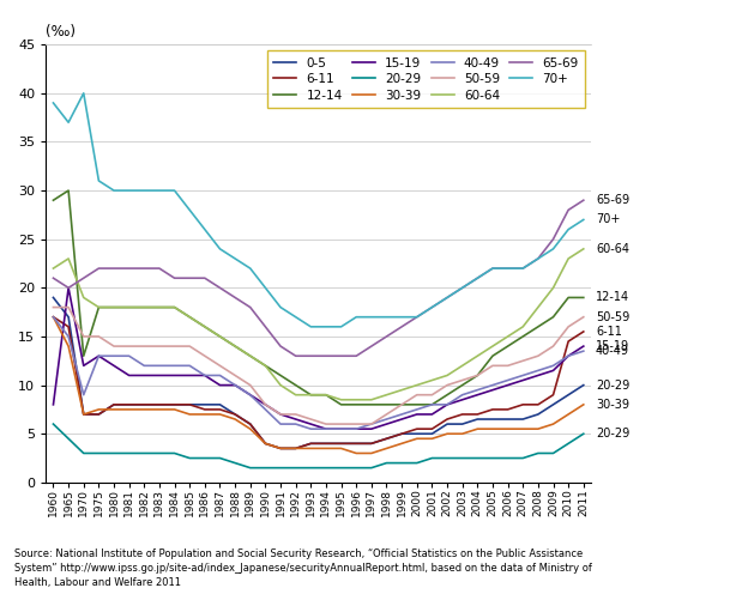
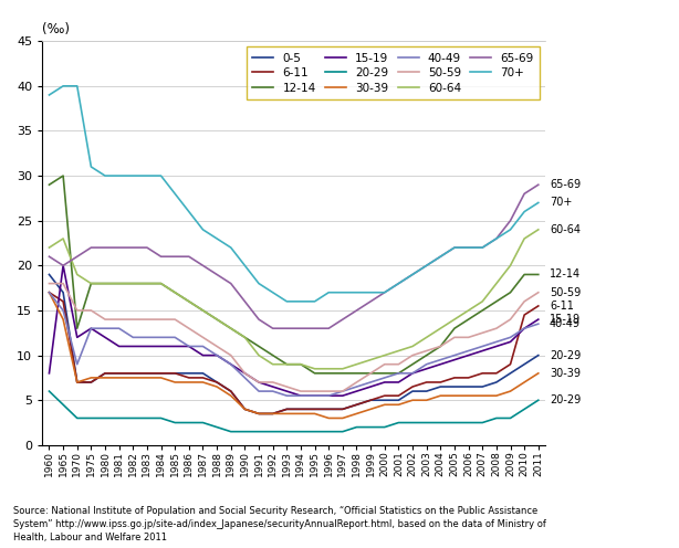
70+/1965: 37 -> 40
